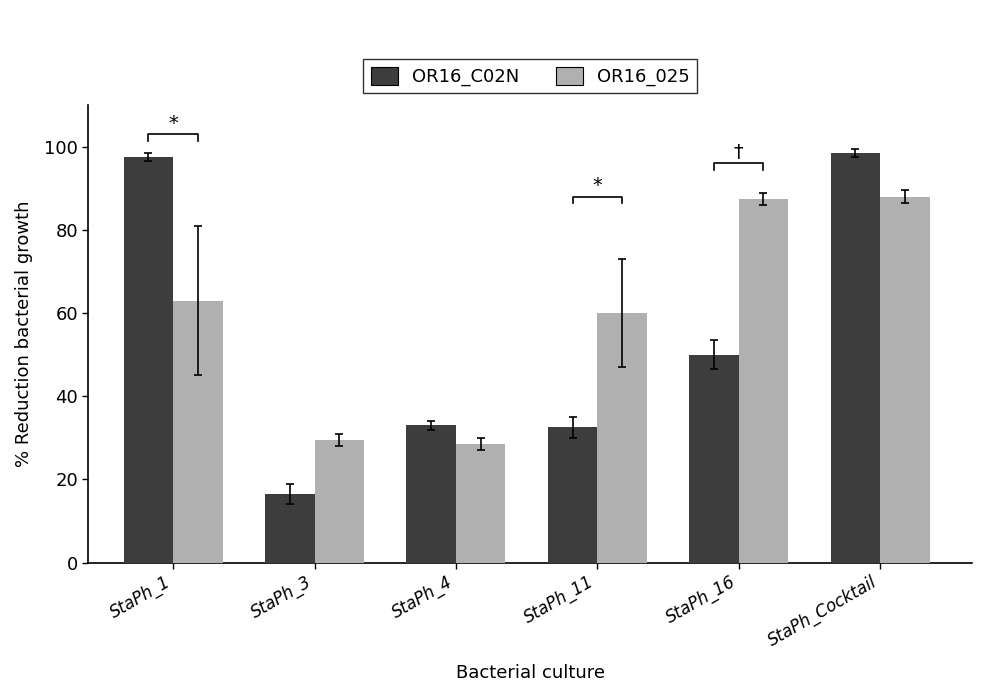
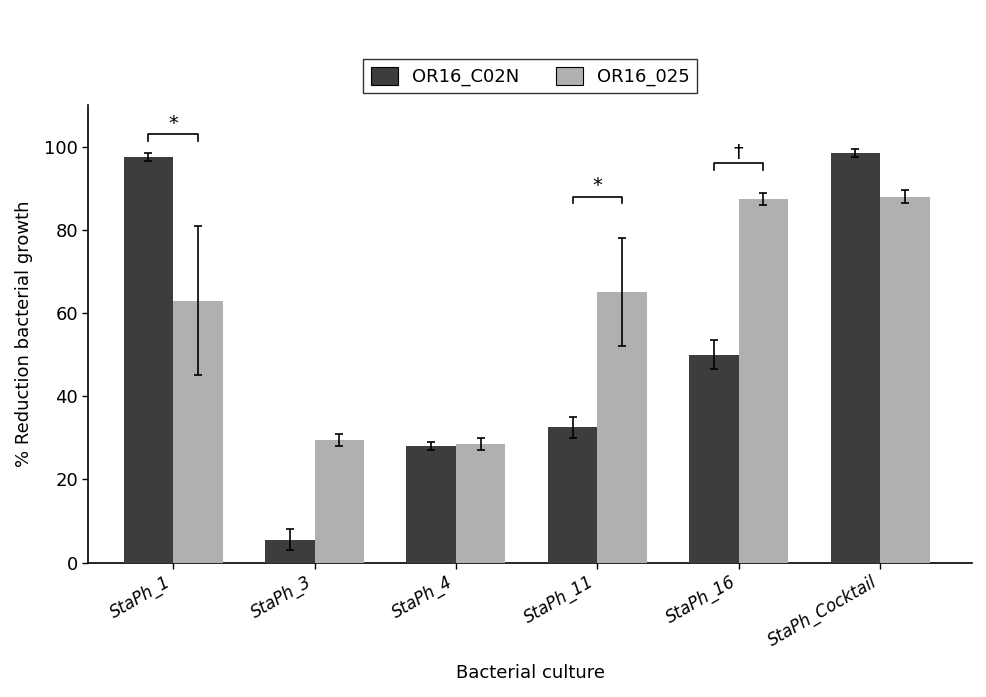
OR16_C02N/StaPh_3: 16.5 -> 5.5
OR16_C02N/StaPh_4: 33.0 -> 28.0
OR16_025/StaPh_11: 60.0 -> 65.0
